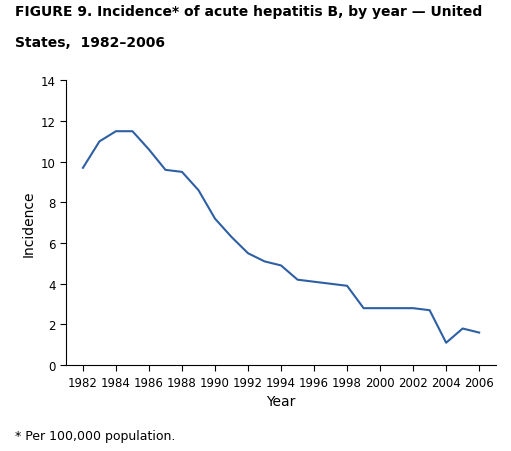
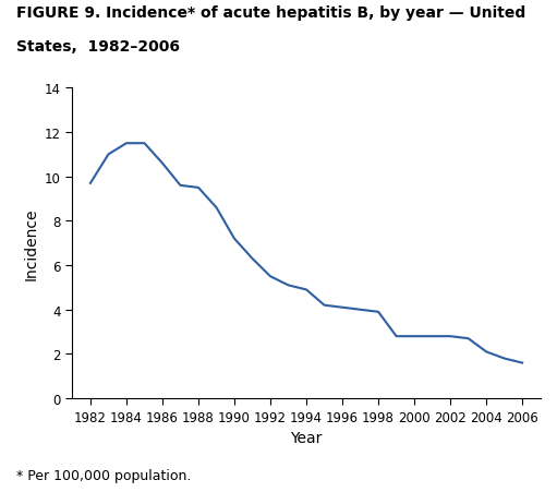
2004: 1.1 -> 2.1
